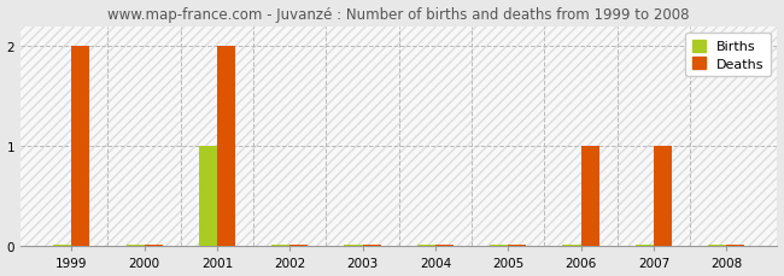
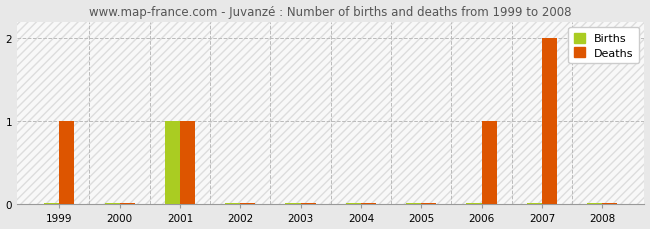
Deaths/1999: 2 -> 1
Deaths/2001: 2 -> 1
Deaths/2007: 1 -> 2
